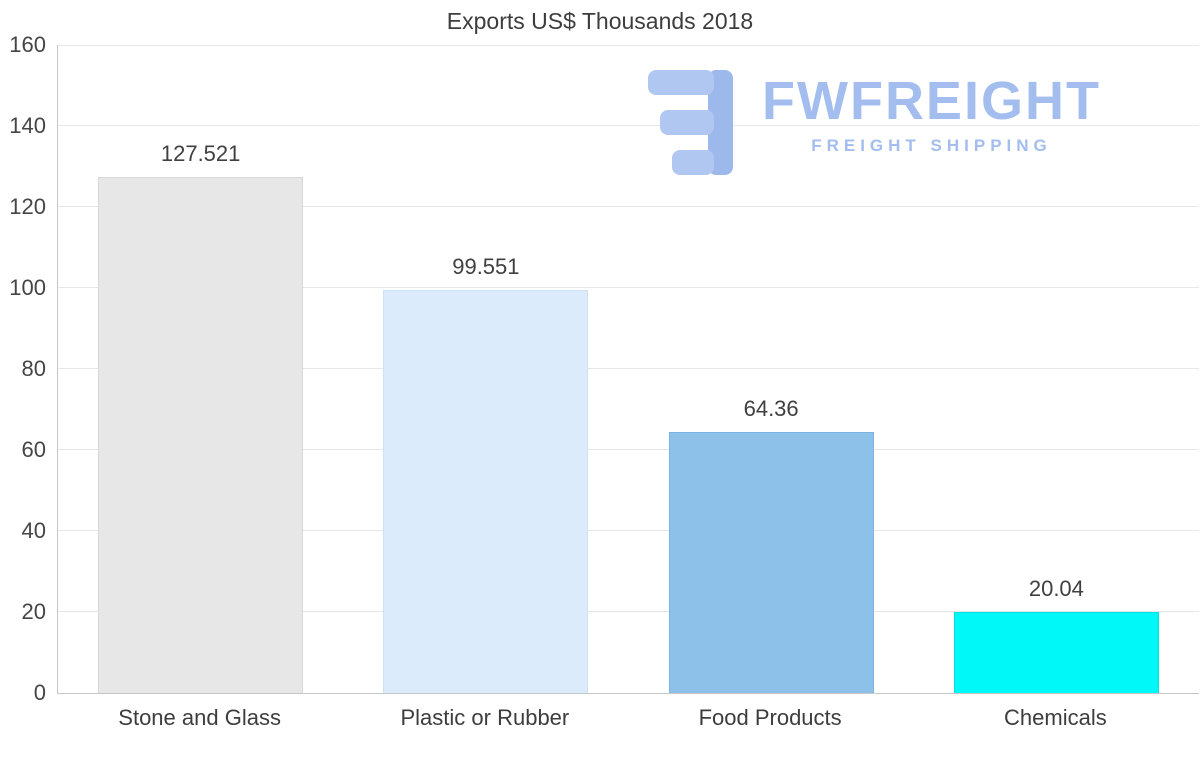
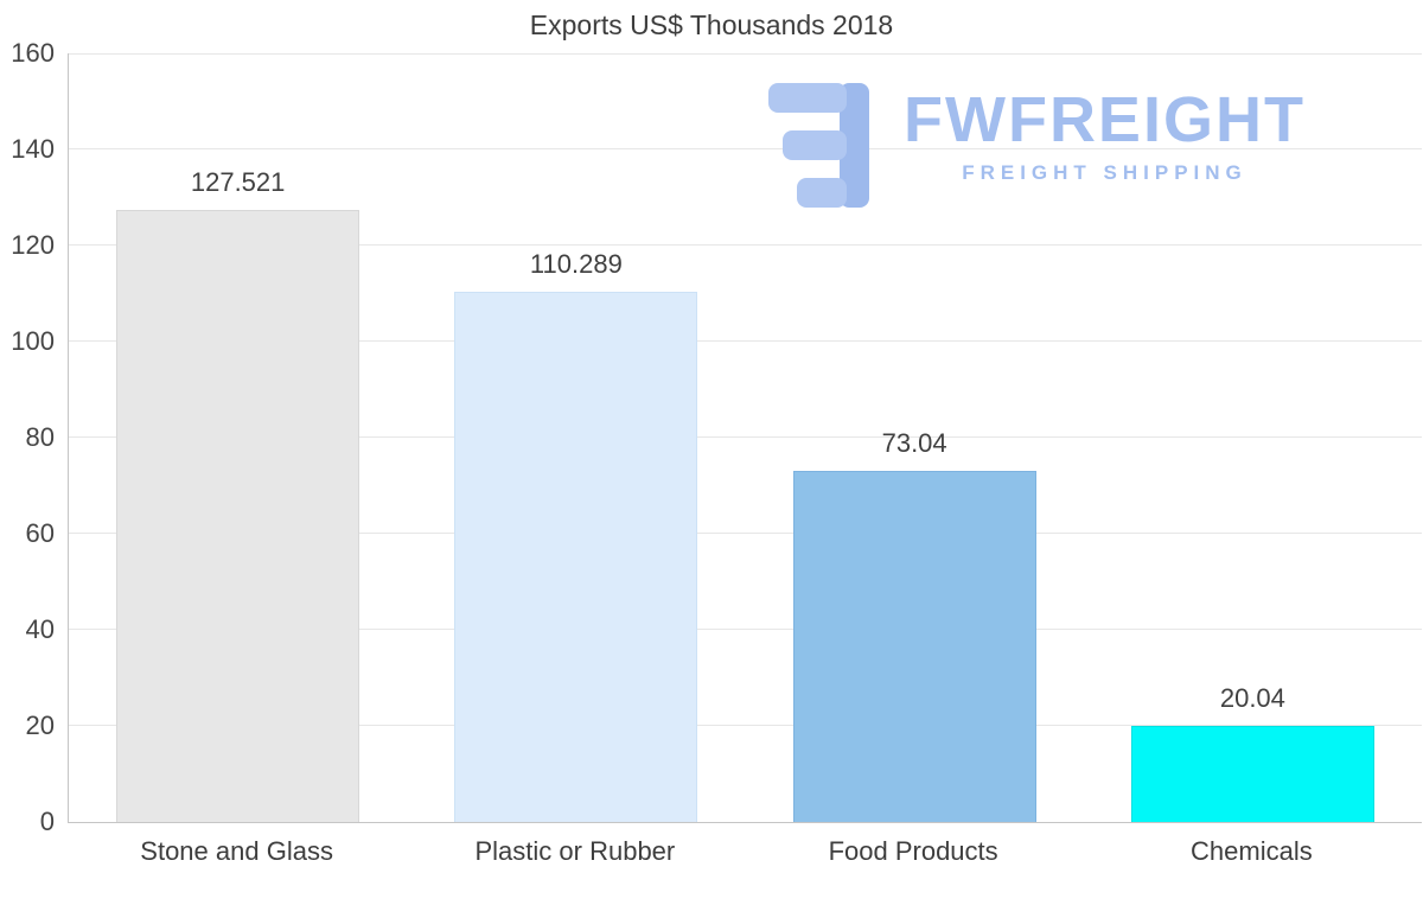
Plastic or Rubber: 99.551 -> 110.289
Food Products: 64.36 -> 73.04
